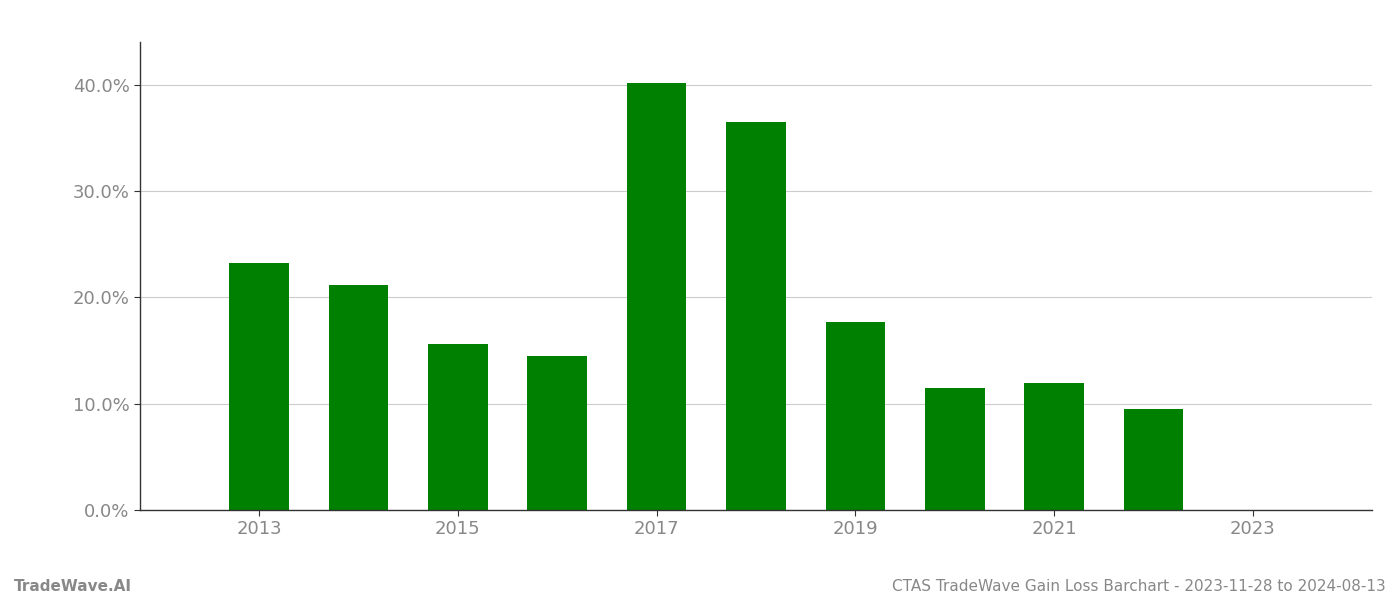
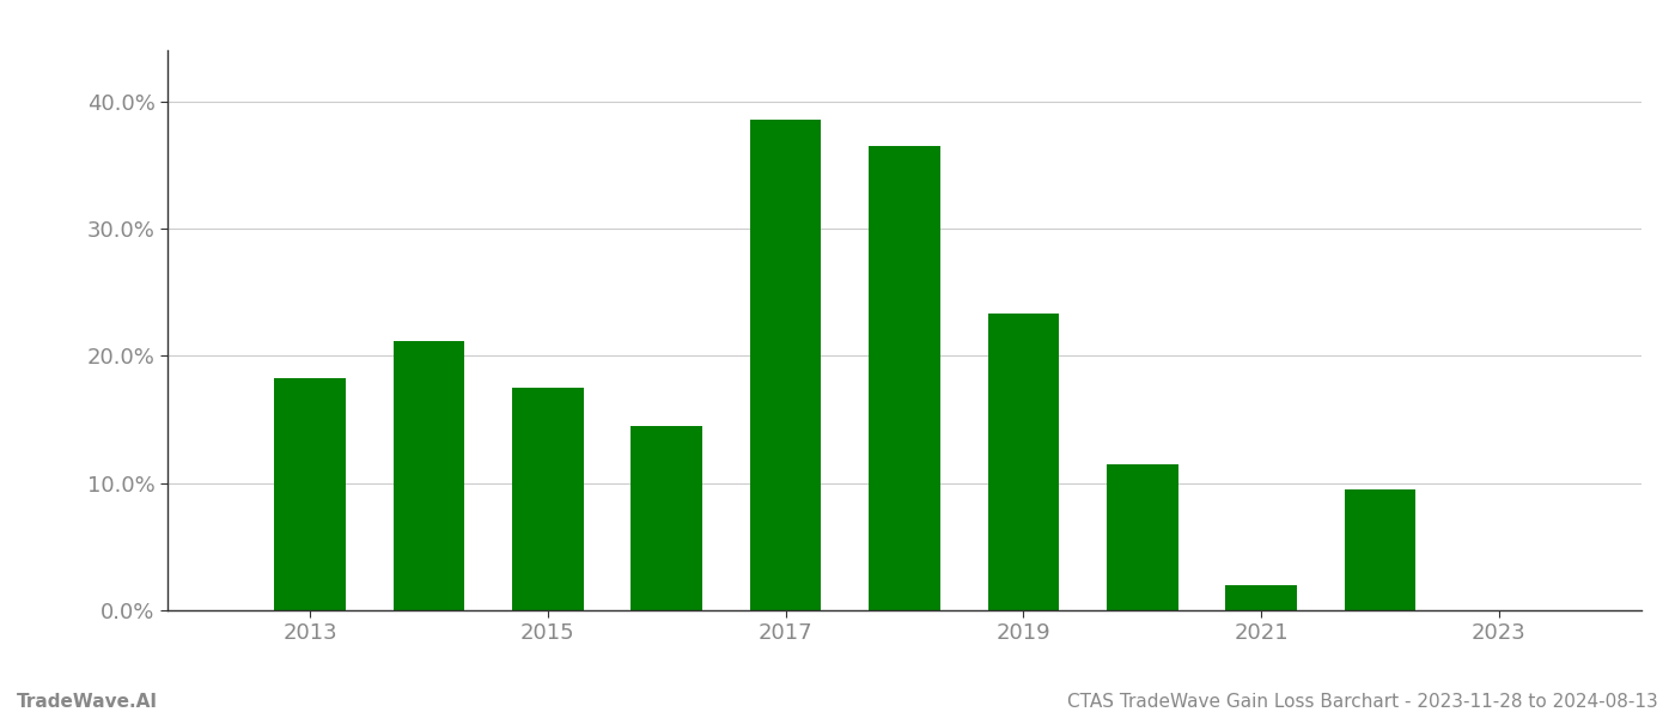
2013: 23.2% -> 18.2%
2015: 15.6% -> 17.5%
2017: 40.1% -> 38.5%
2019: 17.7% -> 23.3%
2021: 11.9% -> 2.0%
